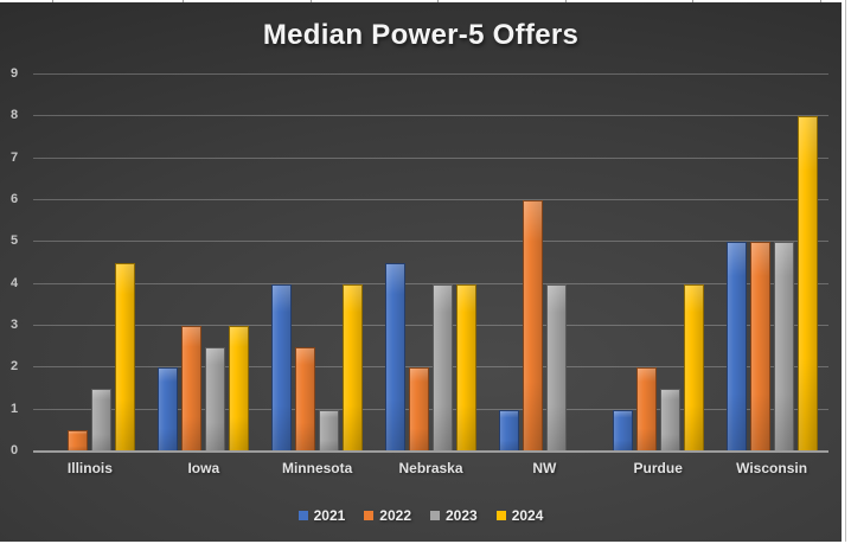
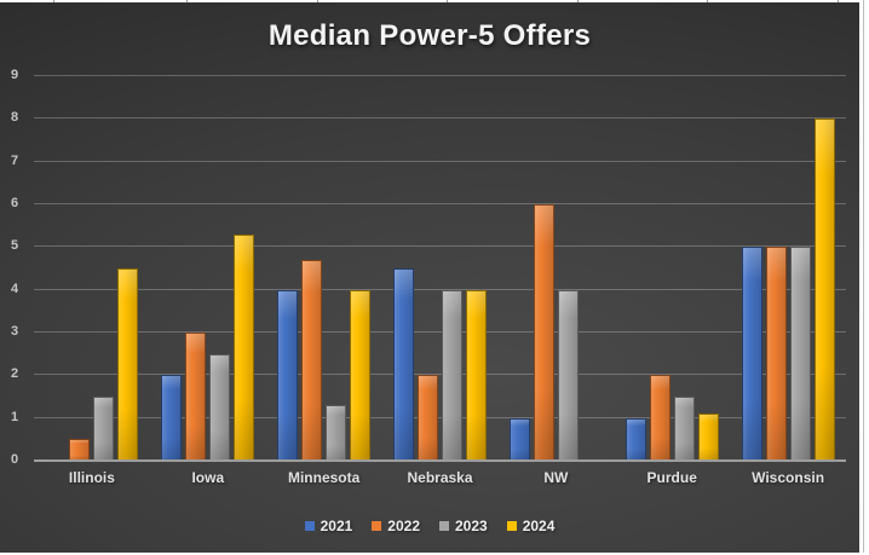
2024/Iowa: 3.0 -> 5.3
2022/Minnesota: 2.5 -> 4.7
2023/Minnesota: 1.0 -> 1.3
2024/Purdue: 4.0 -> 1.1
